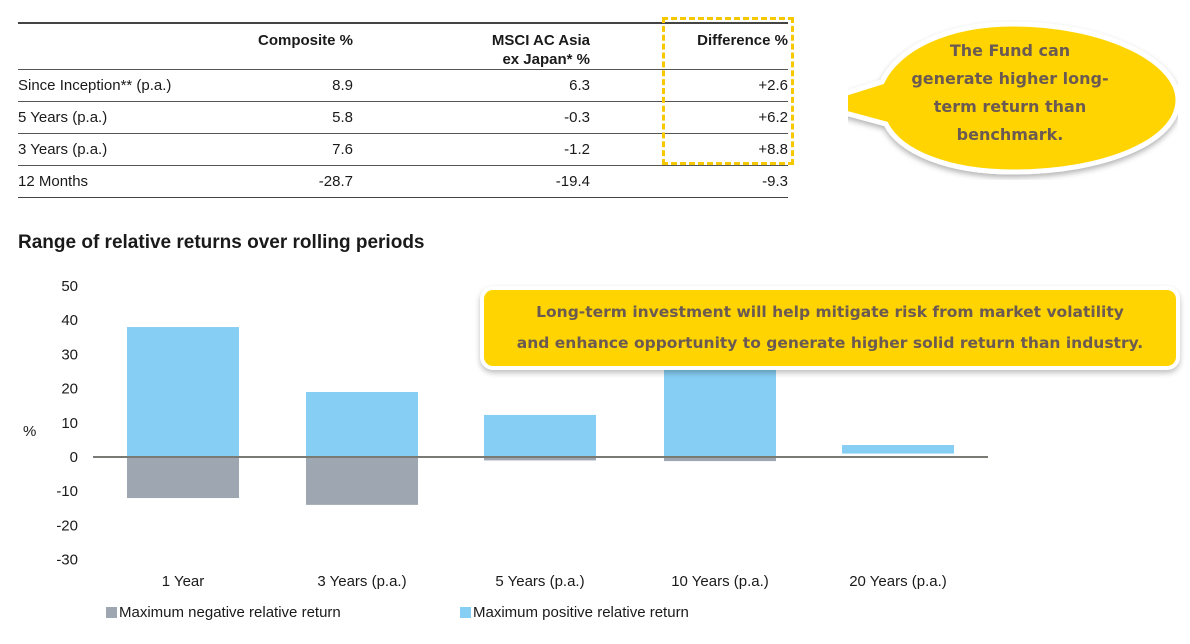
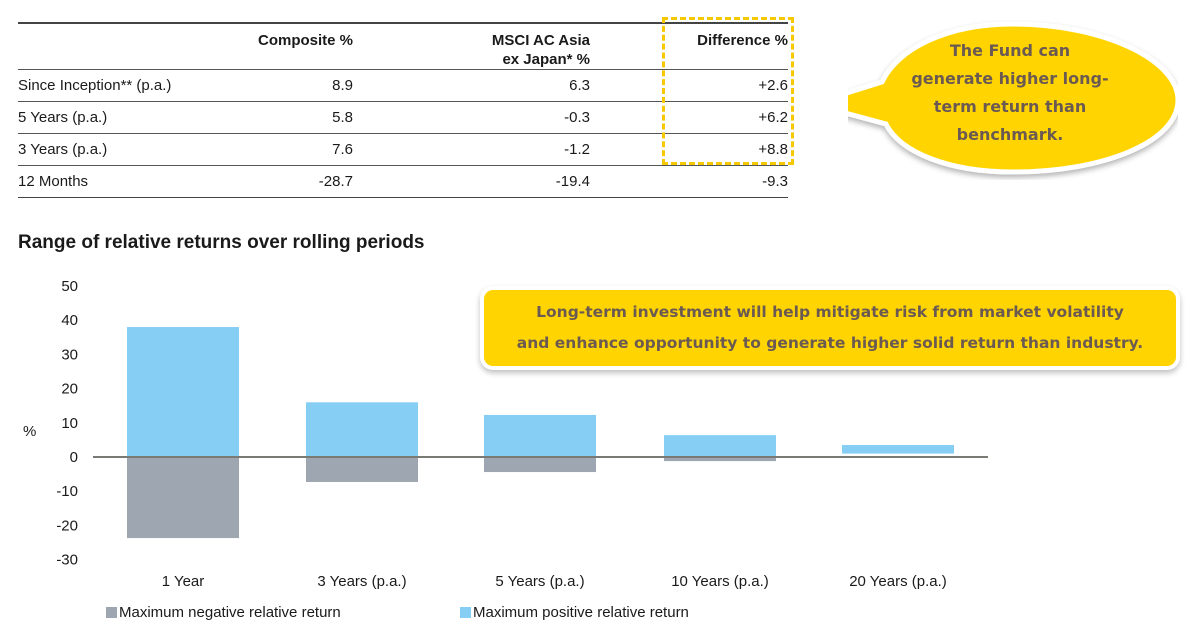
Maximum negative relative return/1 Year: -12 -> -24
Maximum negative relative return/3 Years (p.a.): -14 -> -7
Maximum positive relative return/3 Years (p.a.): 19 -> 16
Maximum negative relative return/5 Years (p.a.): -1 -> -4
Maximum positive relative return/10 Years (p.a.): 37 -> 6
